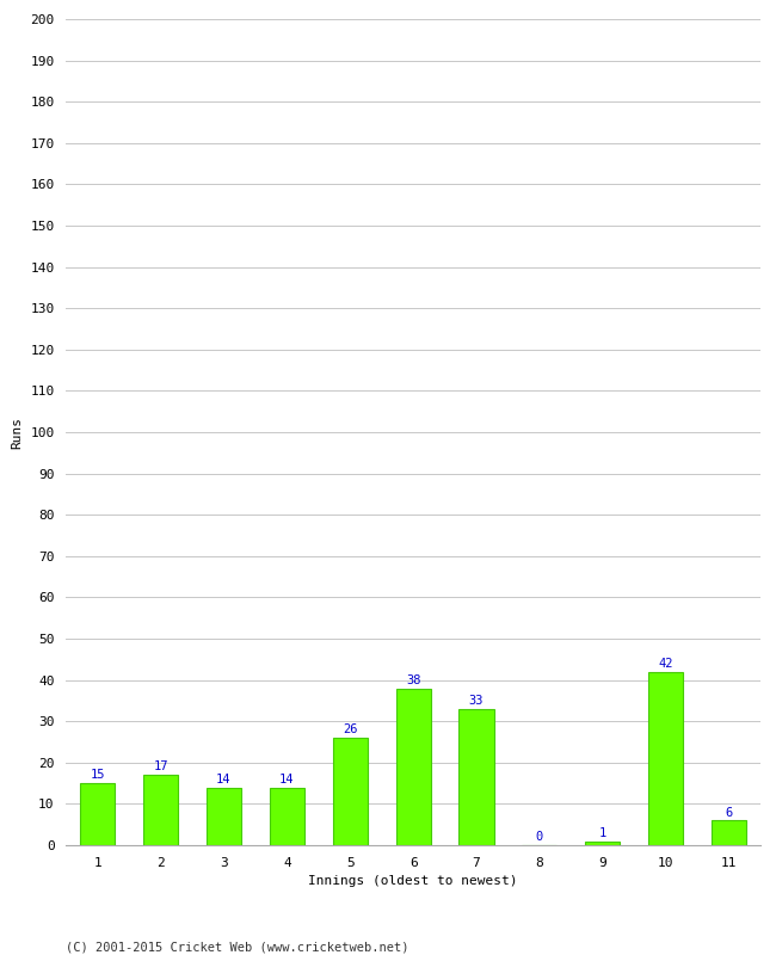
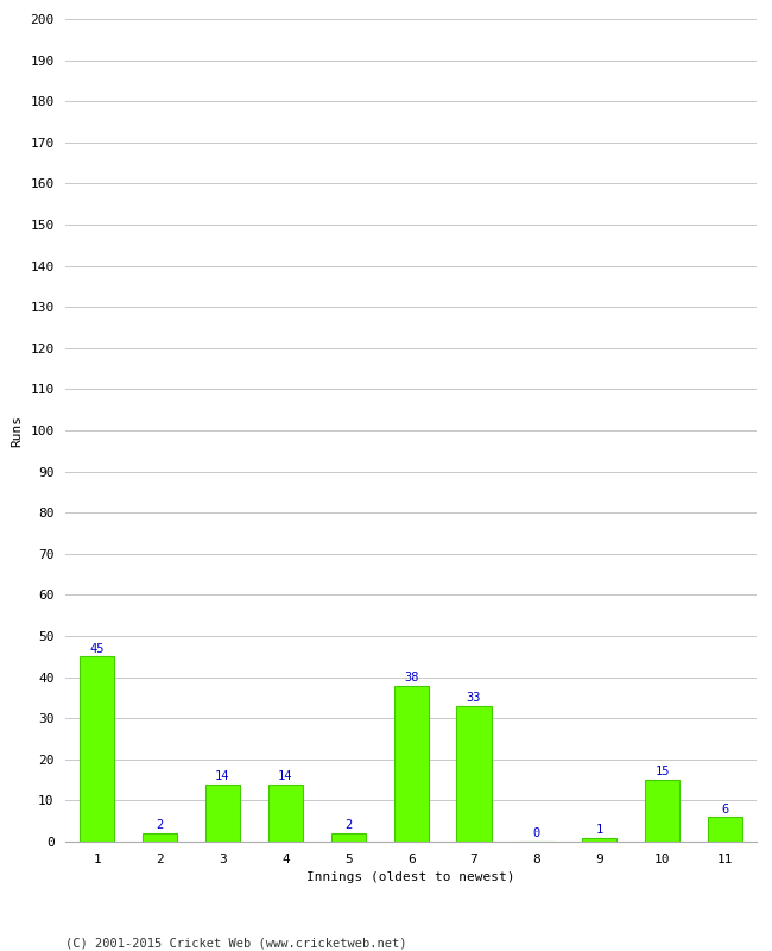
1: 15 -> 45
2: 17 -> 2
5: 26 -> 2
10: 42 -> 15
